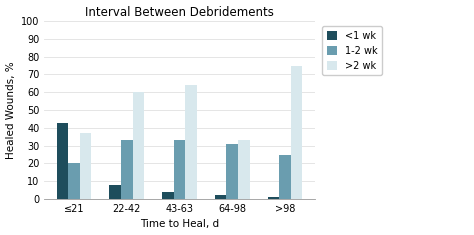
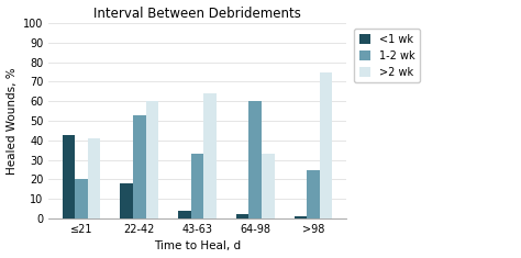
>2 wk/≤21: 37 -> 41
<1 wk/22-42: 8 -> 18
1-2 wk/22-42: 33 -> 53
1-2 wk/64-98: 31 -> 60
